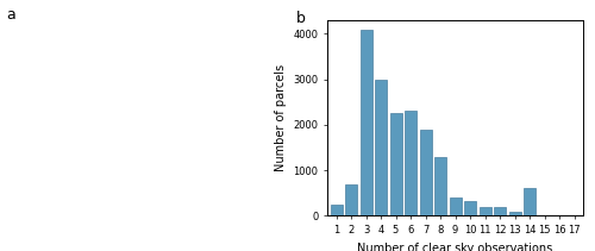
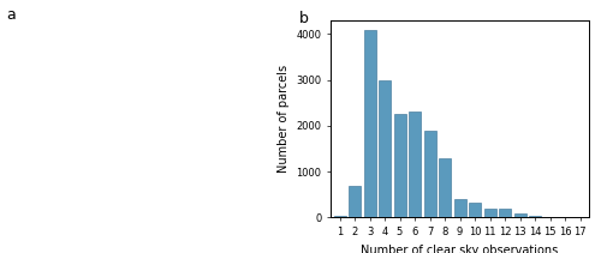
1: 250 -> 50
14: 600 -> 30
